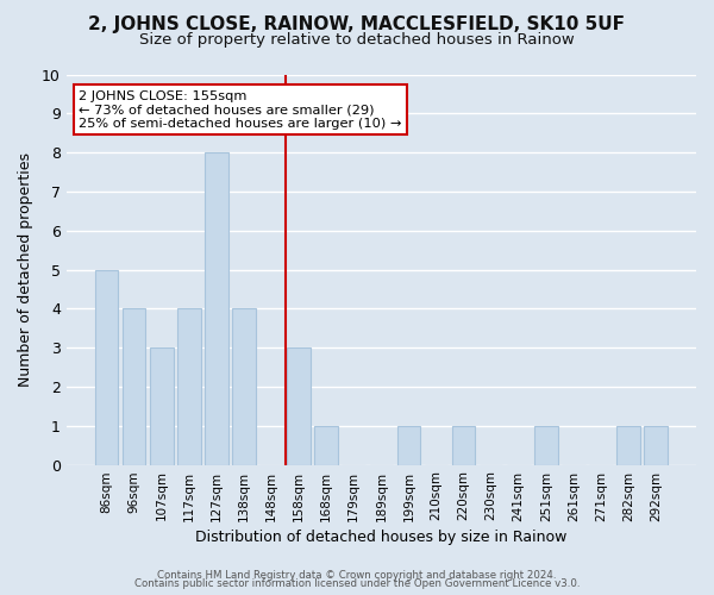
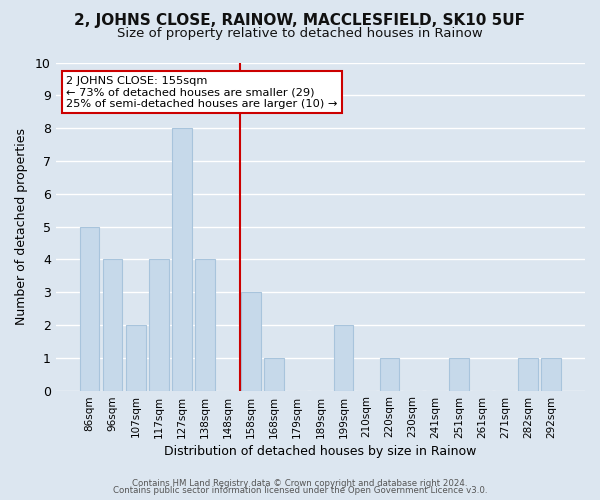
107sqm: 3 -> 2
199sqm: 1 -> 2
